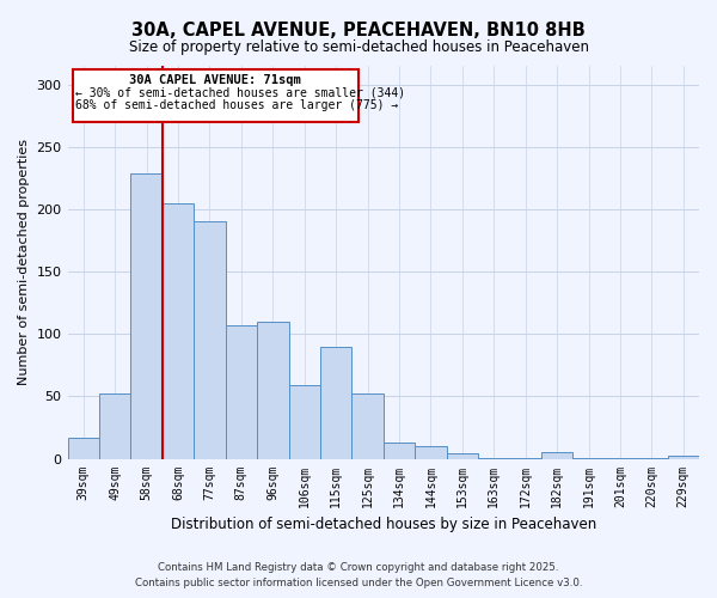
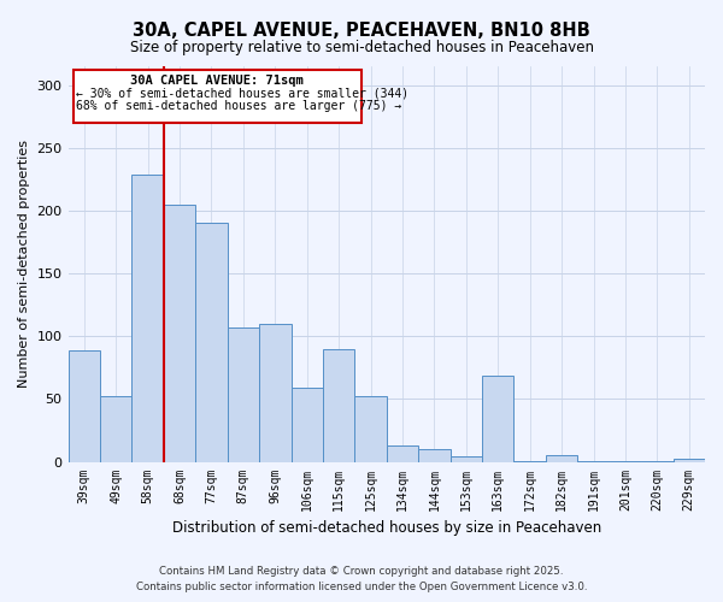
39sqm: 17 -> 89
163sqm: 1 -> 69
